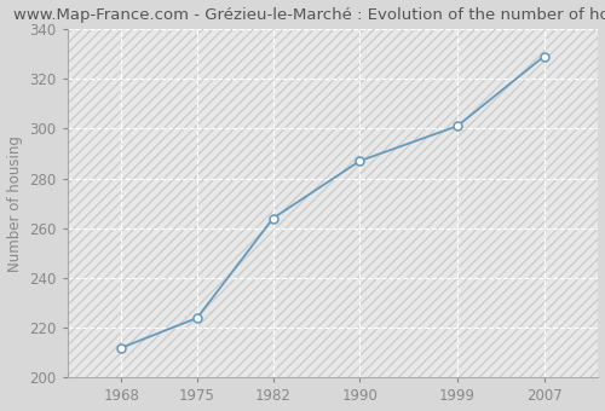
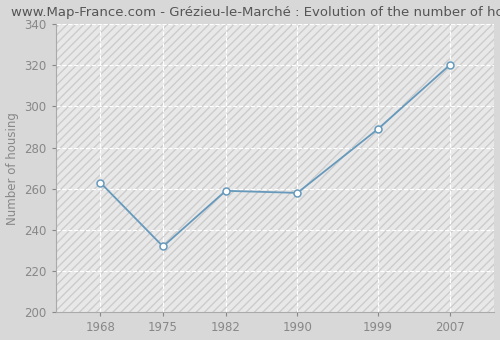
1968: 212 -> 263
1975: 224 -> 232
1982: 264 -> 259
1990: 287 -> 258
1999: 301 -> 289
2007: 329 -> 320
